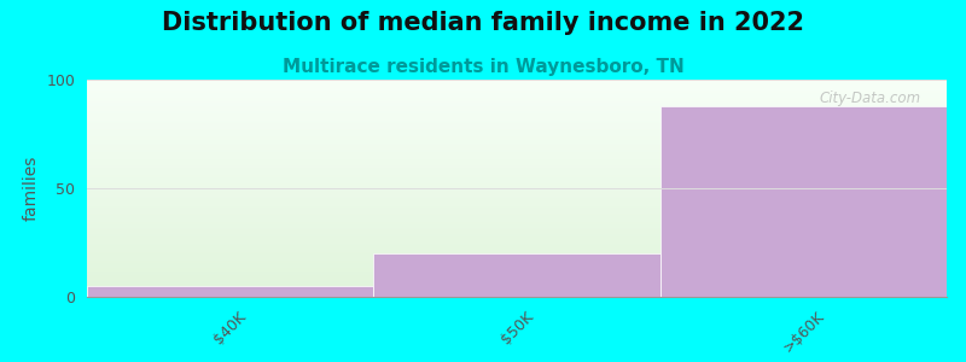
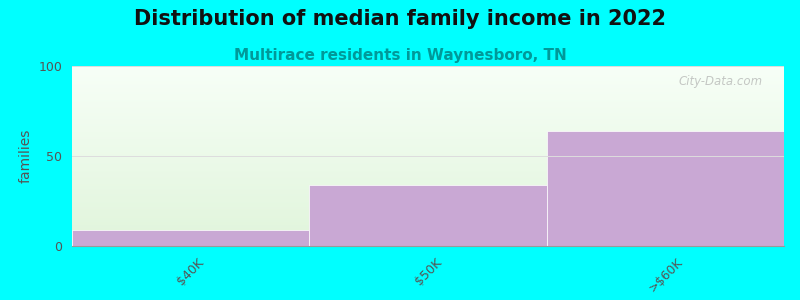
$40K: 5 -> 9
$50K: 20 -> 34
>$60K: 88 -> 64
